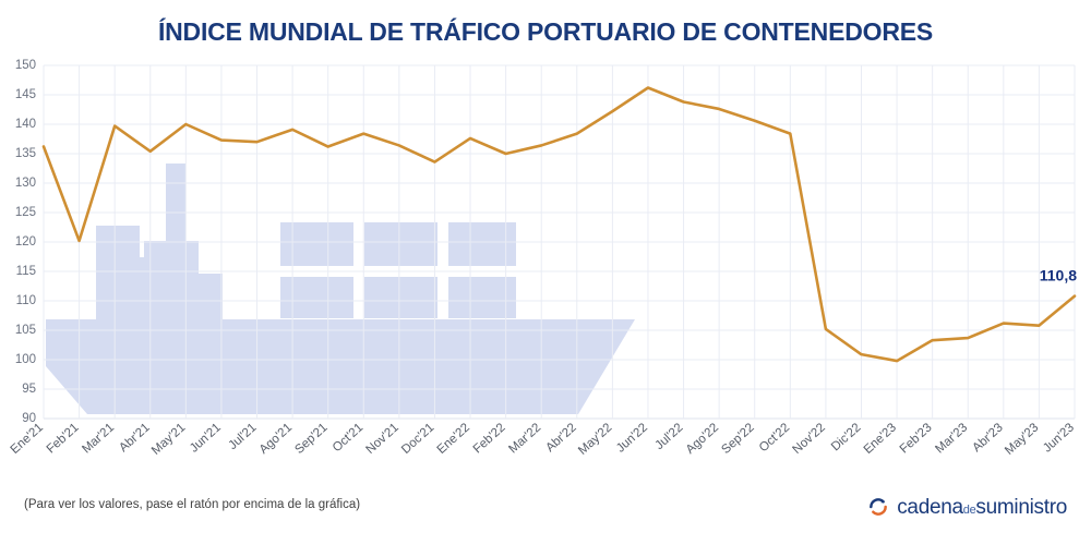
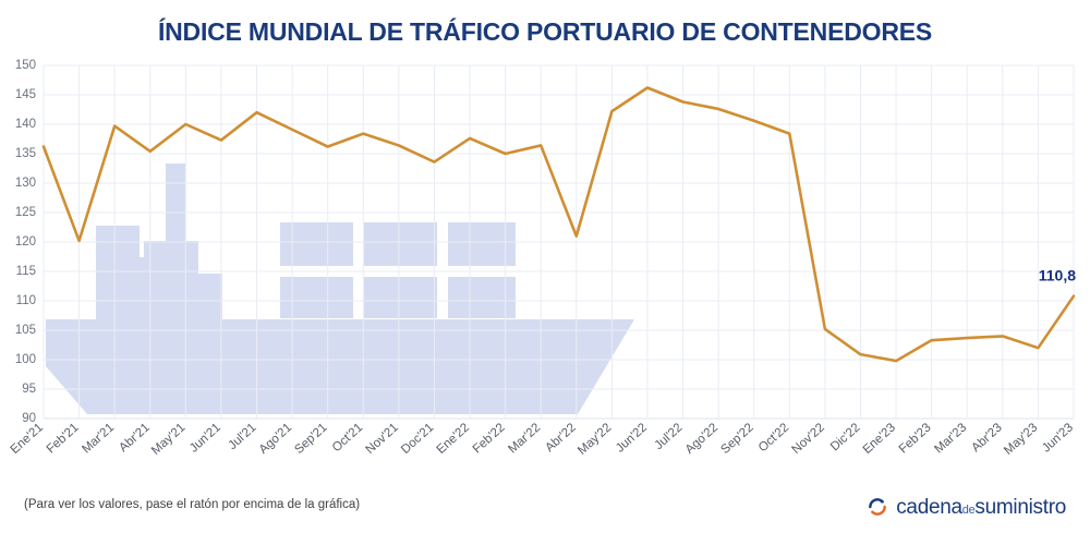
Jul'21: 137 -> 142
Abr'22: 138 -> 121
Abr'23: 106 -> 104
May'23: 106 -> 102
